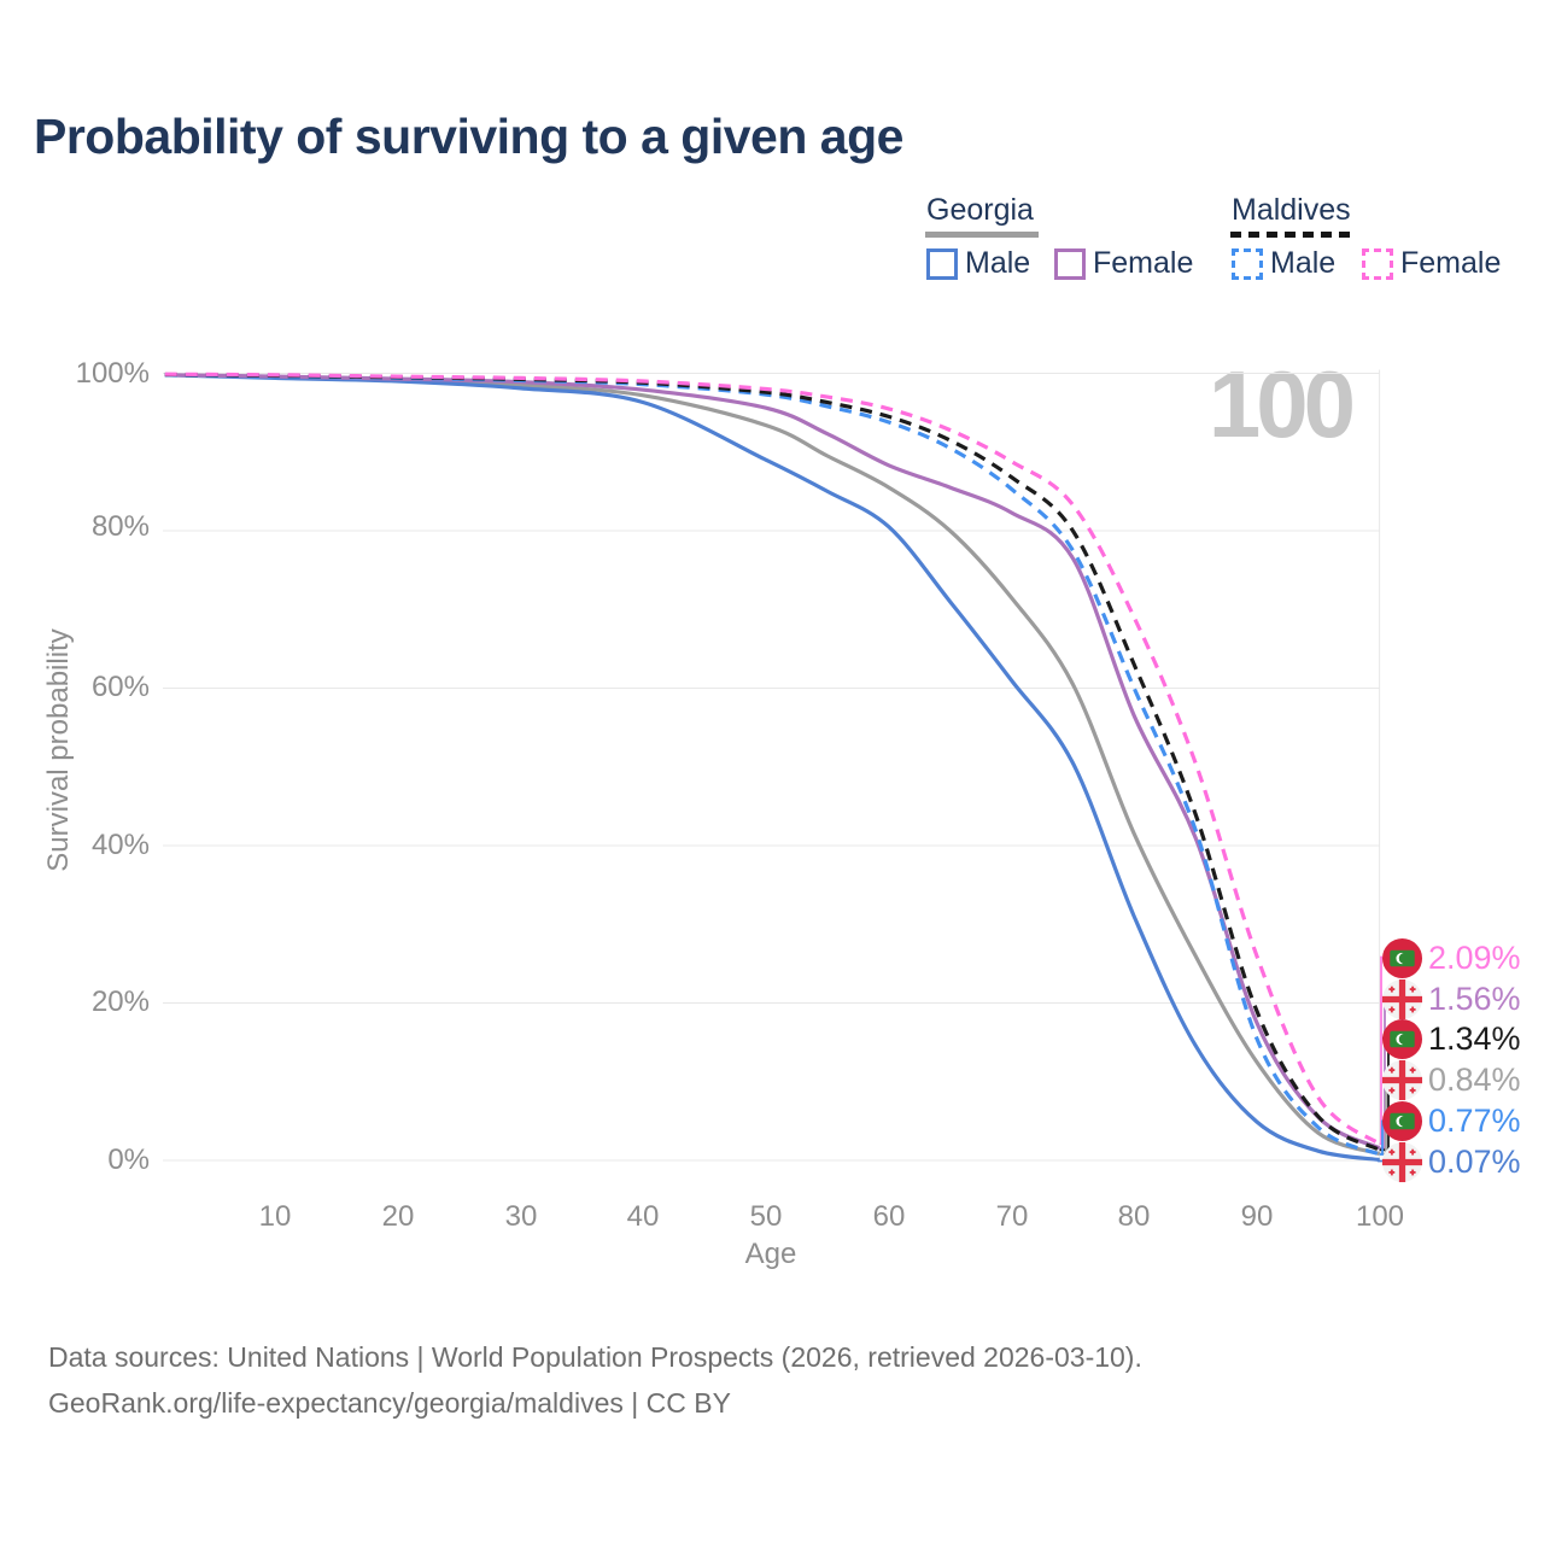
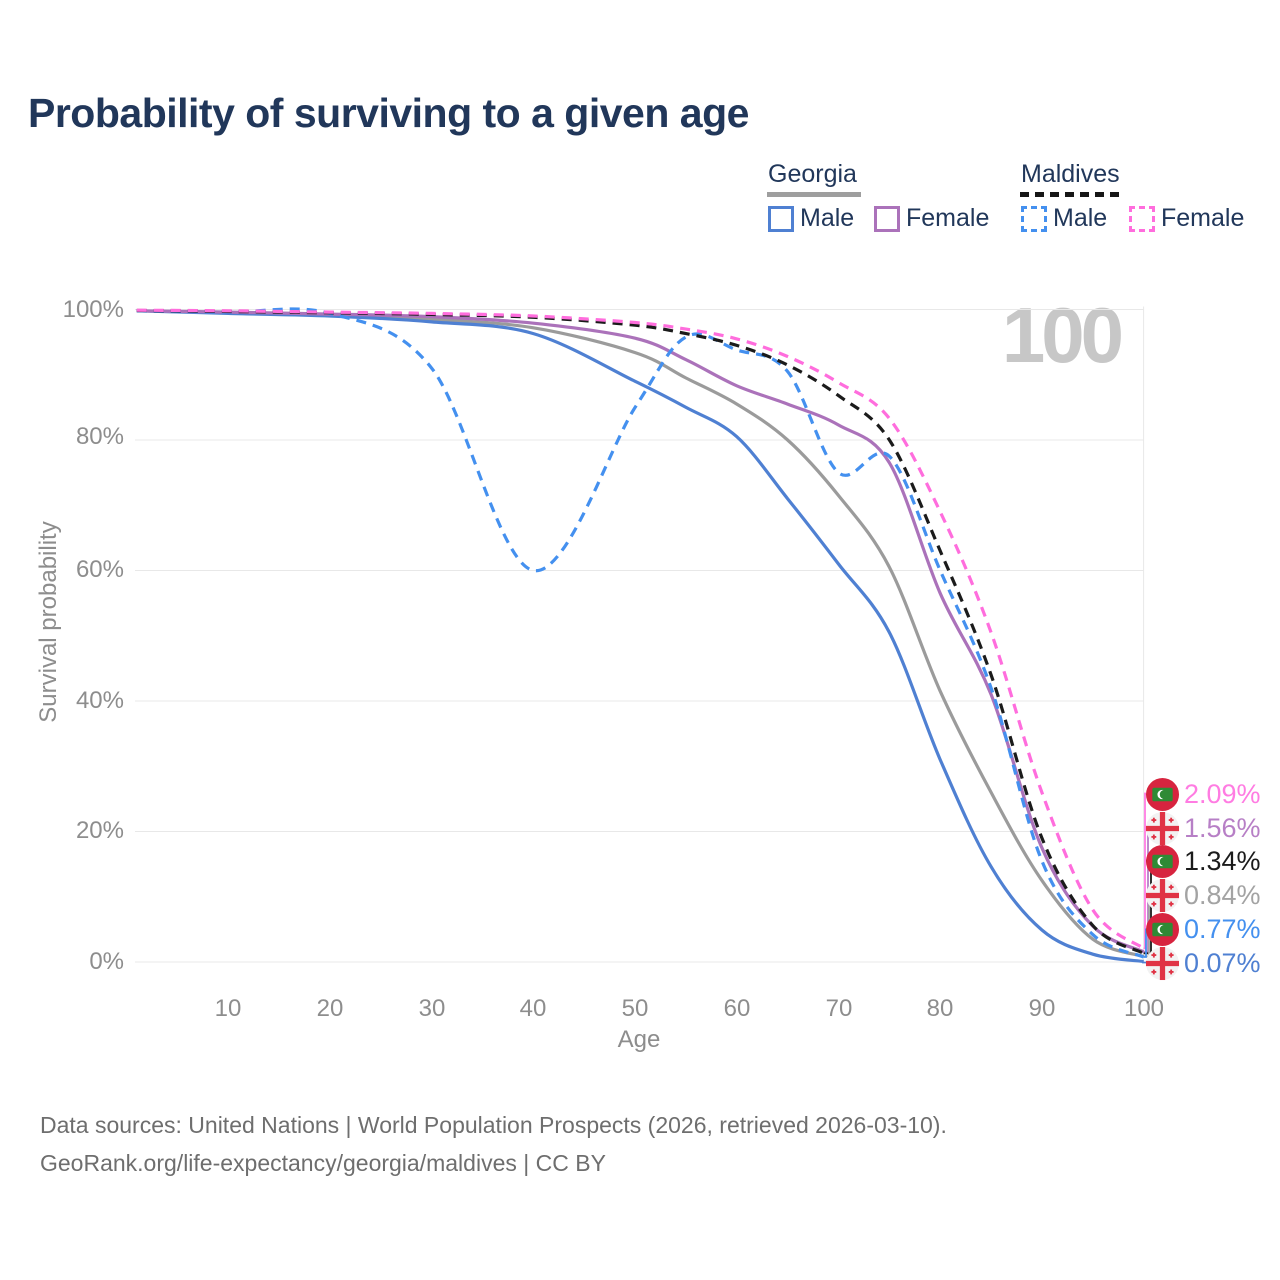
Maldives Male/30: 99% -> 91%
Maldives Male/40: 99% -> 60%
Maldives Male/50: 97% -> 85%
Maldives Male/70: 85% -> 75%
